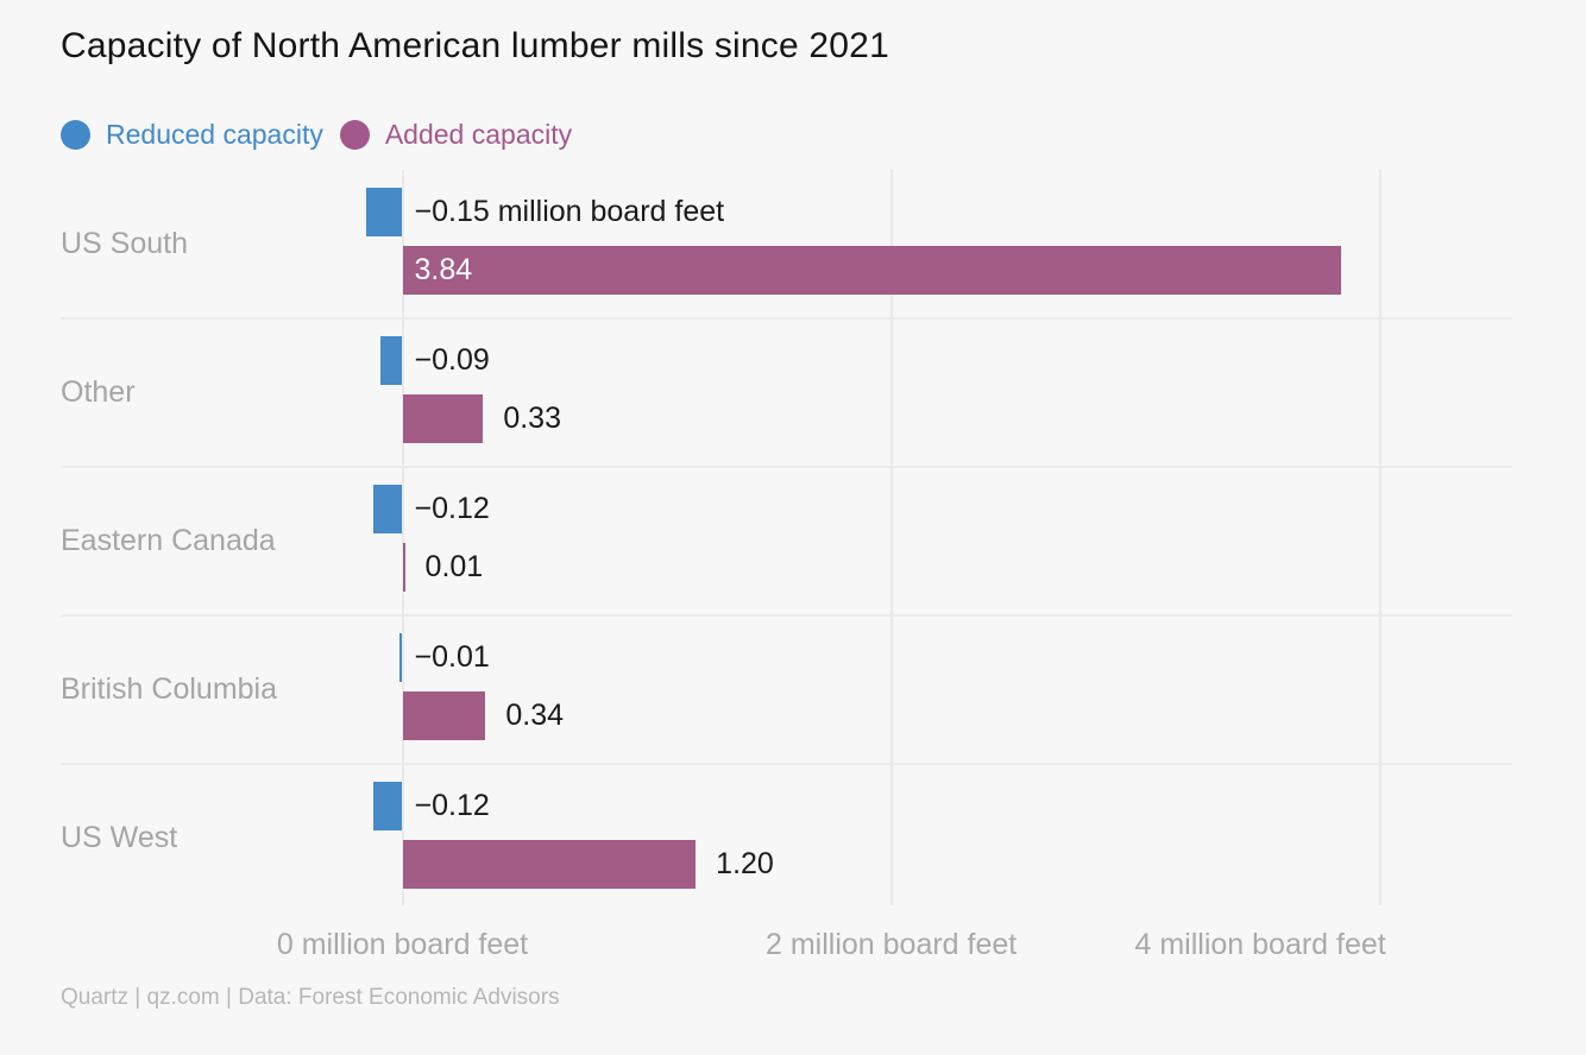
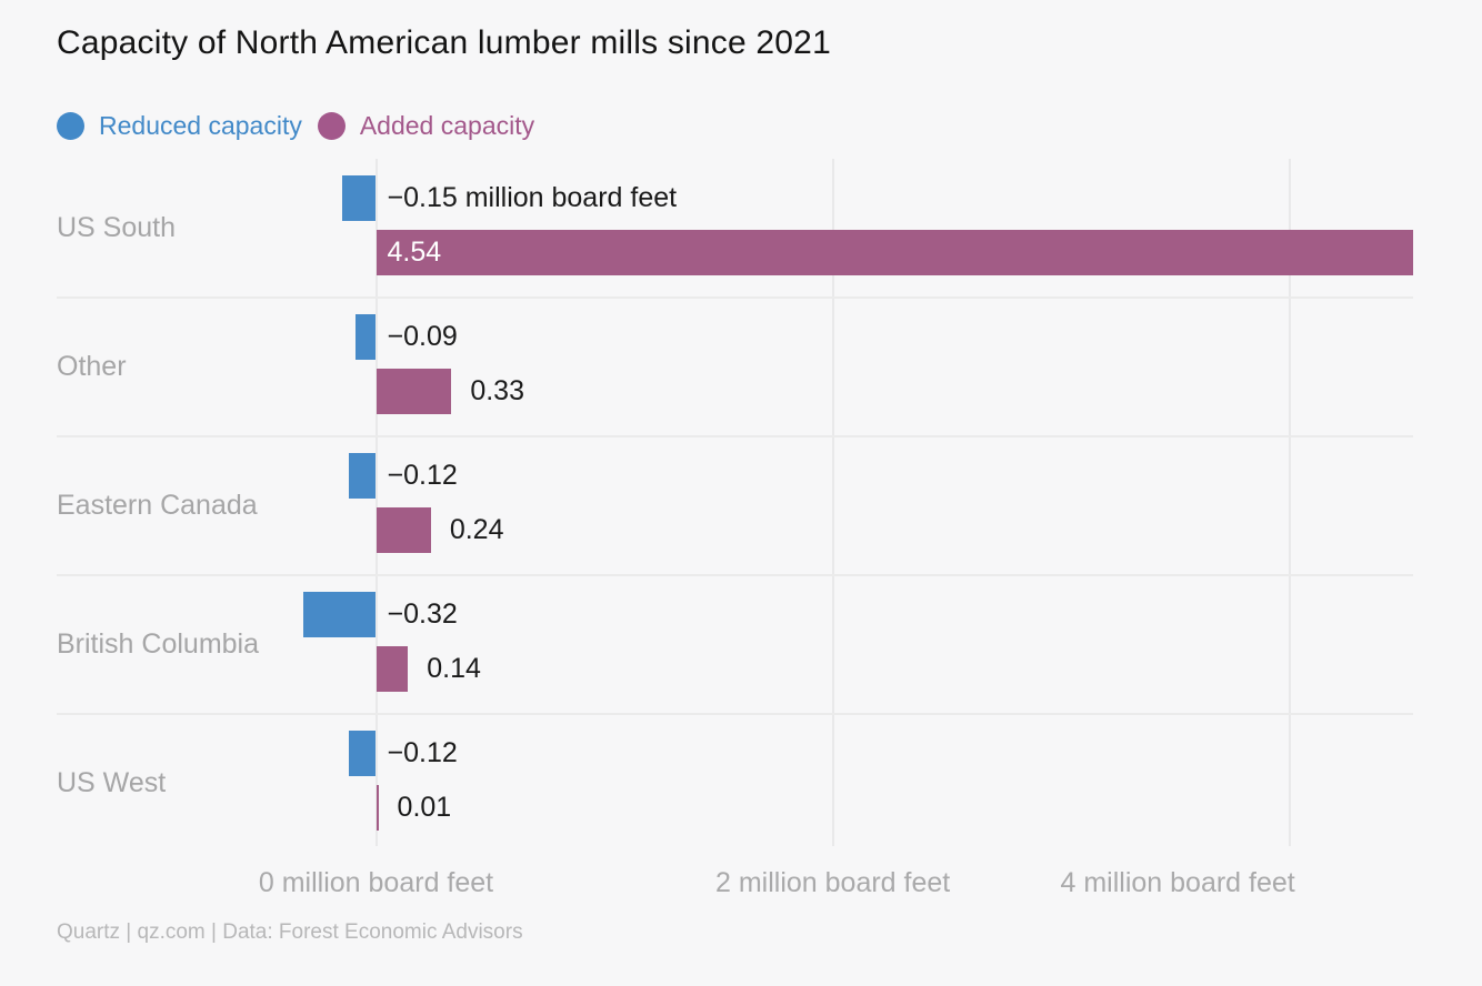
Added capacity/US South: 3.84 -> 4.54
Added capacity/Eastern Canada: 0.01 -> 0.24
Reduced capacity/British Columbia: −0.01 -> −0.32
Added capacity/British Columbia: 0.34 -> 0.14
Added capacity/US West: 1.20 -> 0.01
